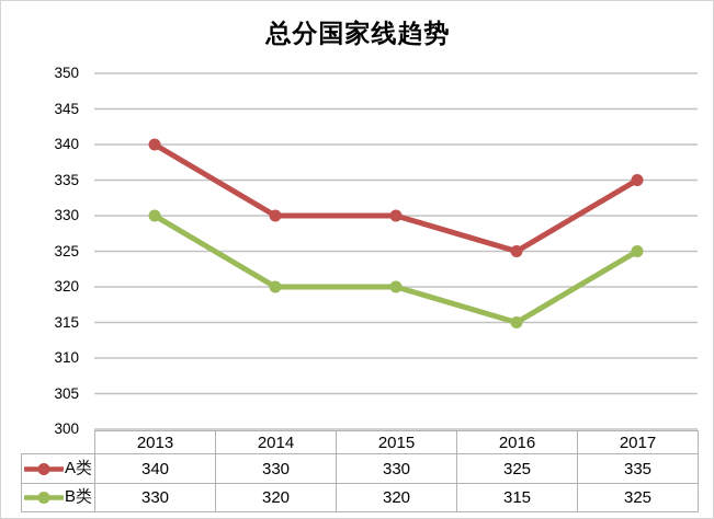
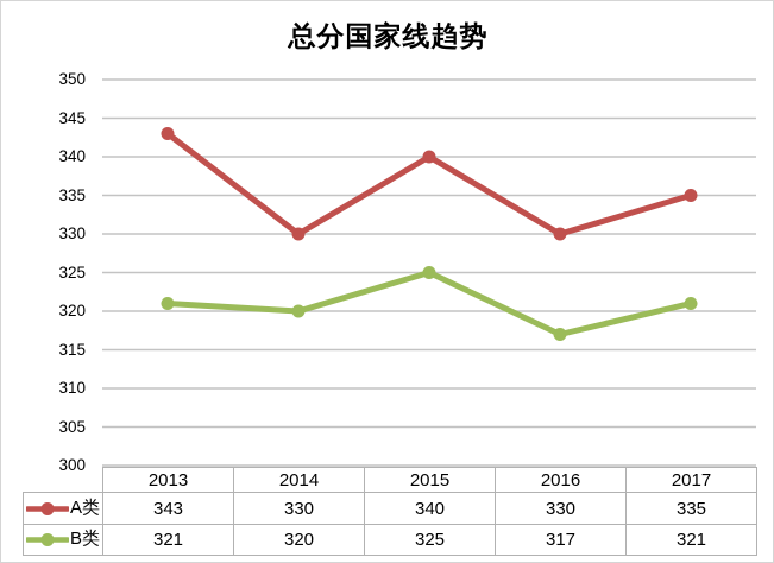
A类/2013: 340 -> 343
B类/2013: 330 -> 321
A类/2015: 330 -> 340
B类/2015: 320 -> 325
A类/2016: 325 -> 330
B类/2016: 315 -> 317
B类/2017: 325 -> 321
